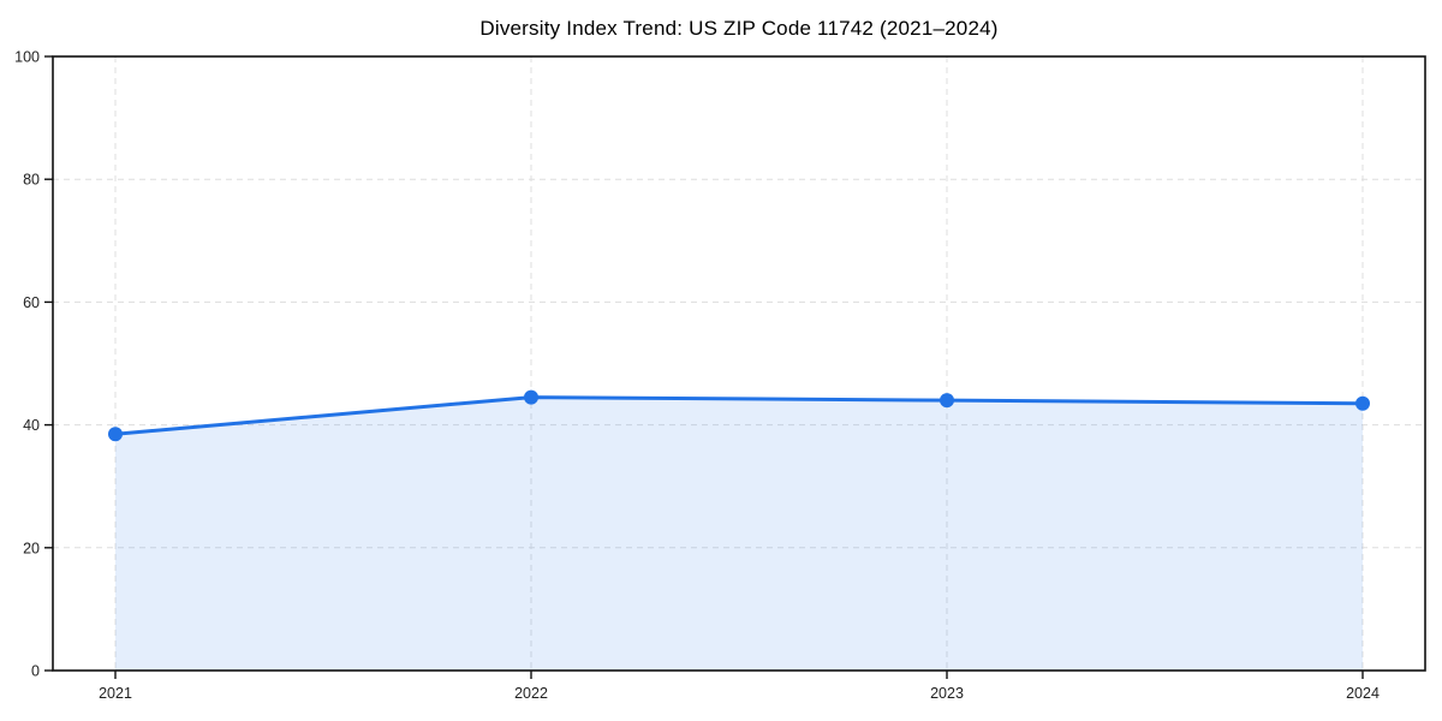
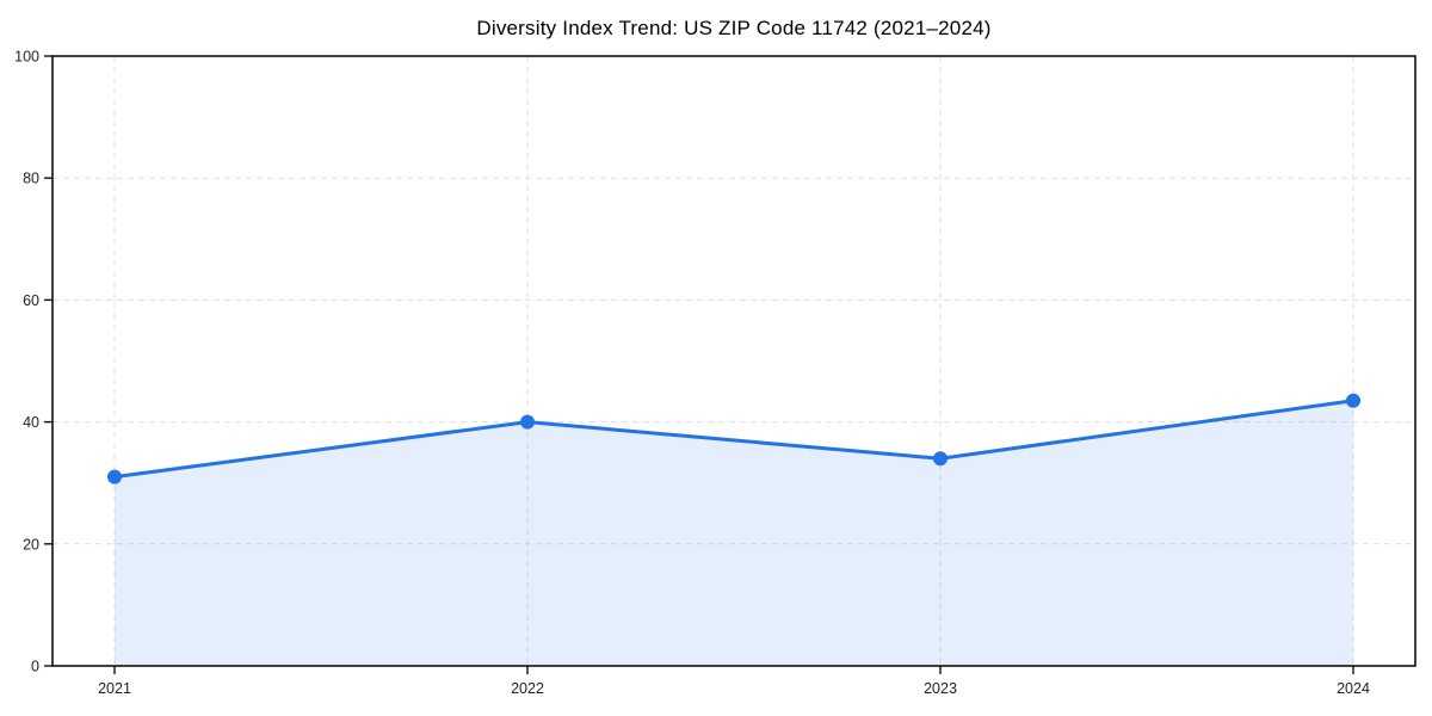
2021: 38 -> 31
2022: 44 -> 40
2023: 44 -> 34
